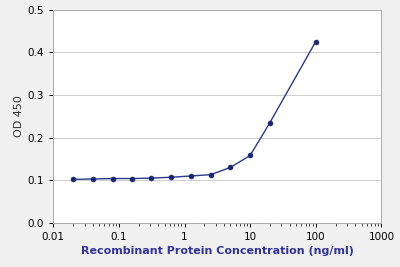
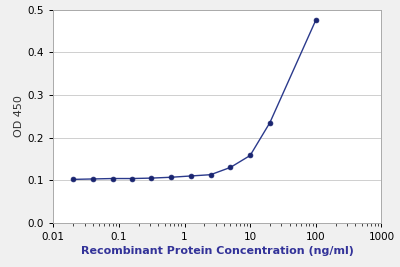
100: 0.425 -> 0.475
